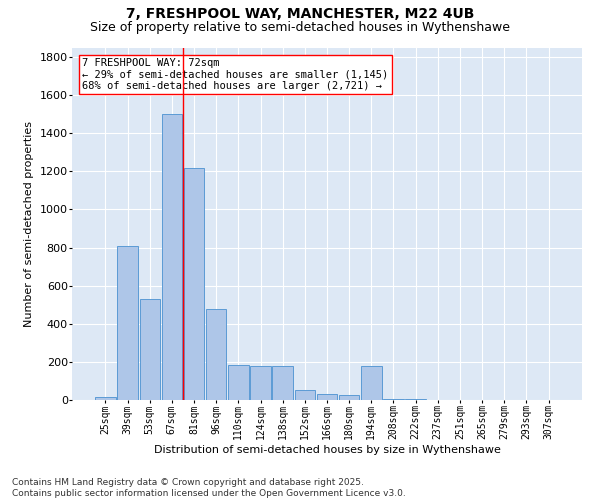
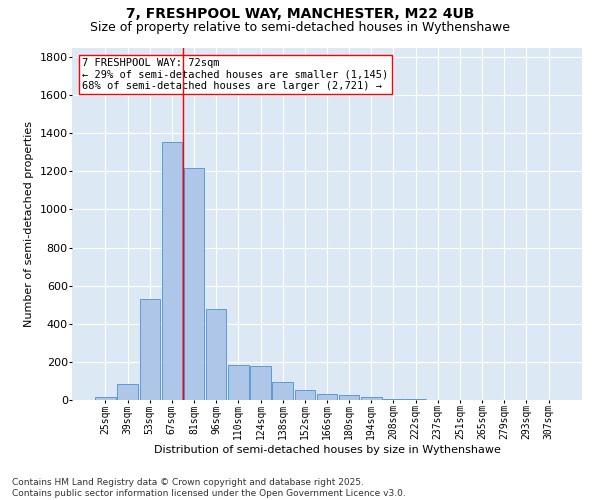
39sqm: 810 -> 80
67sqm: 1500 -> 1360
138sqm: 180 -> 100
194sqm: 180 -> 20
